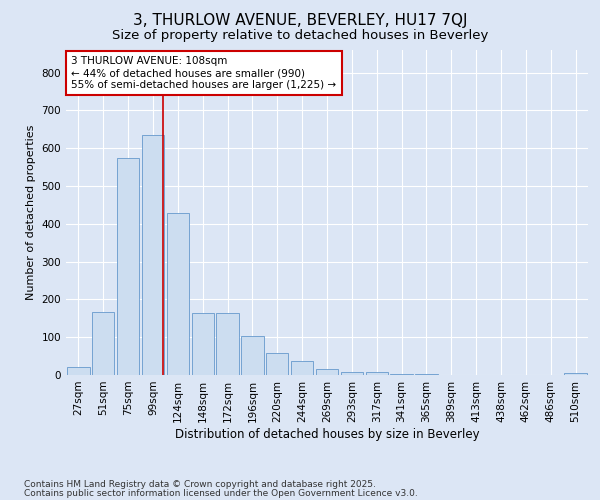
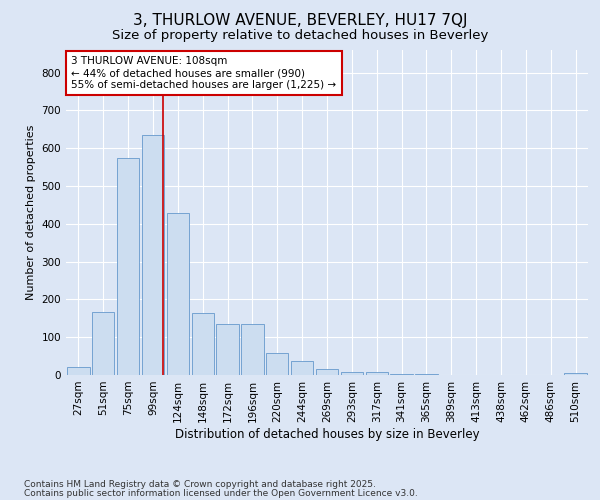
172sqm: 165 -> 135
196sqm: 103 -> 135
